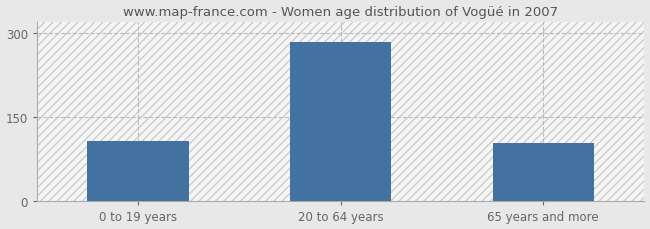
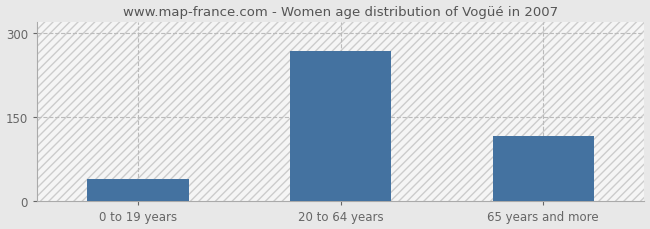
0 to 19 years: 107 -> 40
20 to 64 years: 283 -> 268
65 years and more: 104 -> 116
